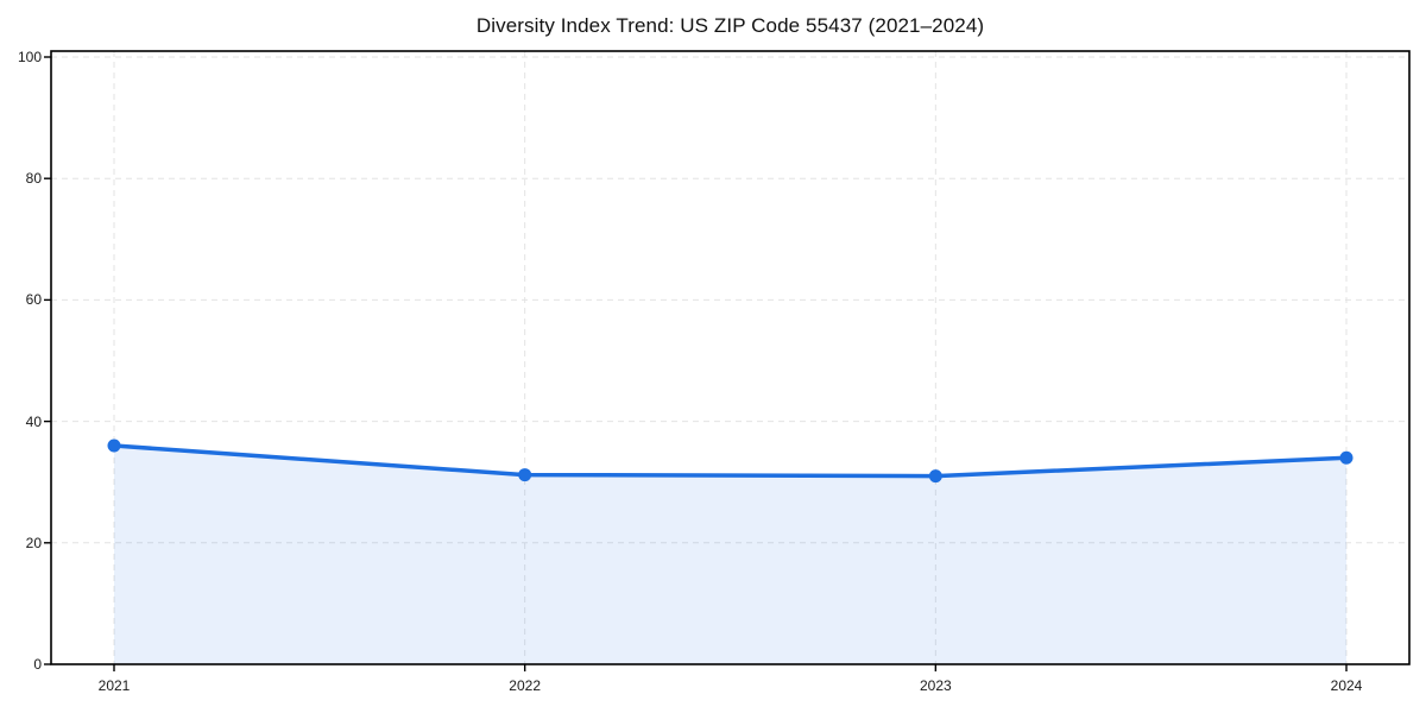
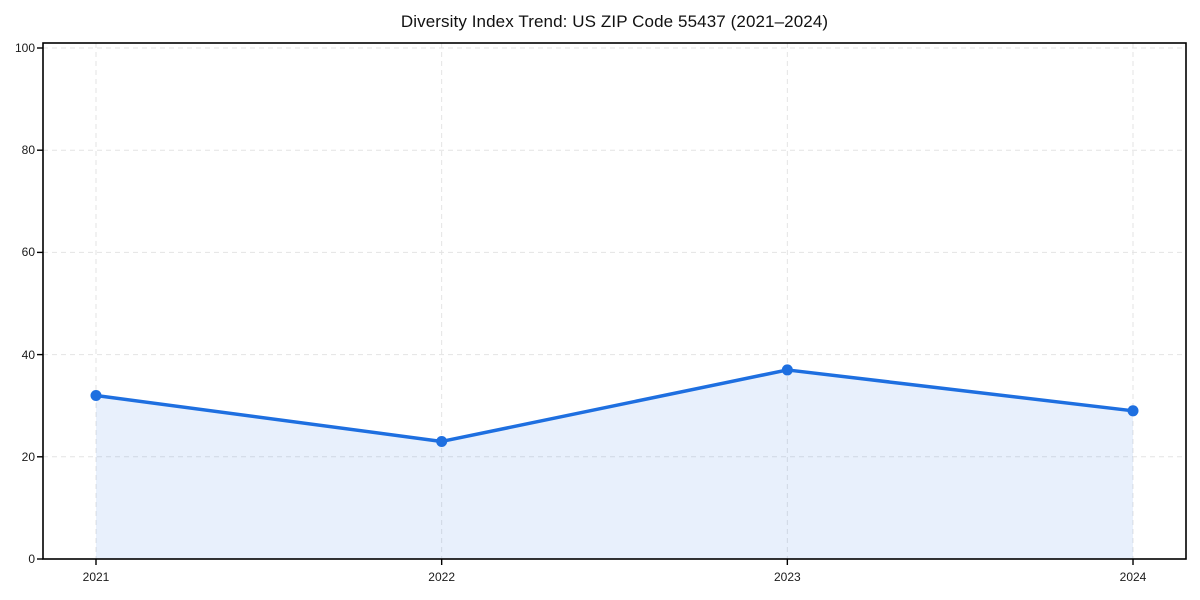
2021: 36 -> 32
2022: 31 -> 23
2023: 31 -> 37
2024: 34 -> 29
